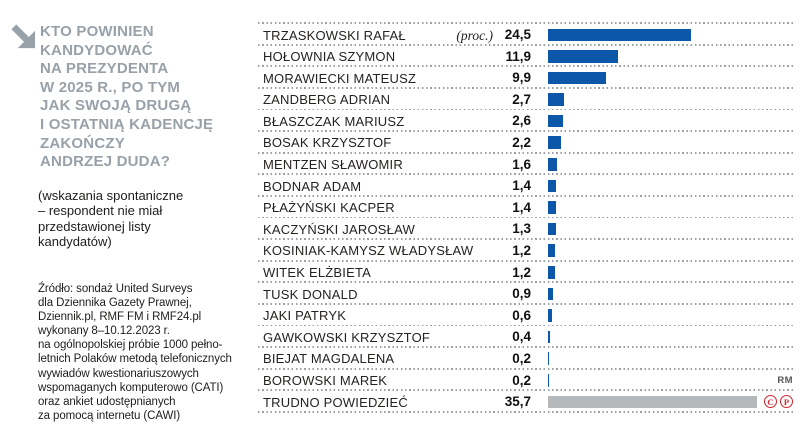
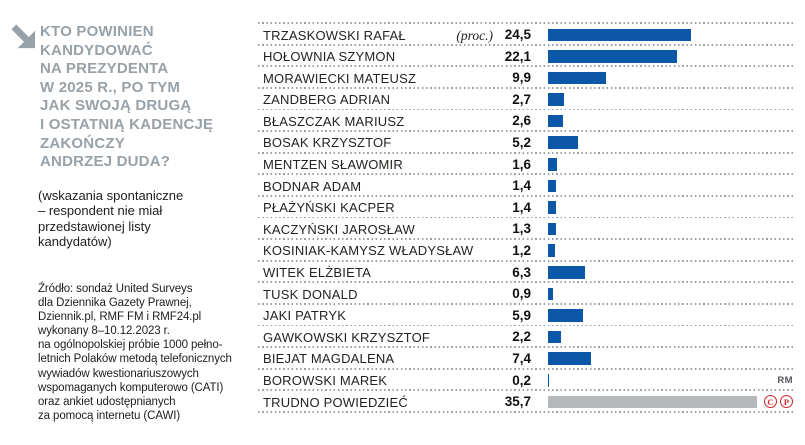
HOŁOWNIA SZYMON: 11,9 -> 22,1
BOSAK KRZYSZTOF: 2,2 -> 5,2
WITEK ELŻBIETA: 1,2 -> 6,3
JAKI PATRYK: 0,6 -> 5,9
GAWKOWSKI KRZYSZTOF: 0,4 -> 2,2
BIEJAT MAGDALENA: 0,2 -> 7,4
